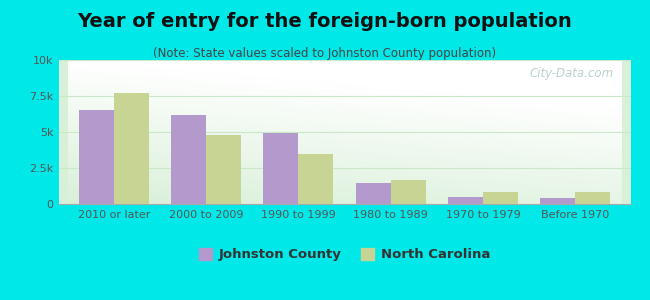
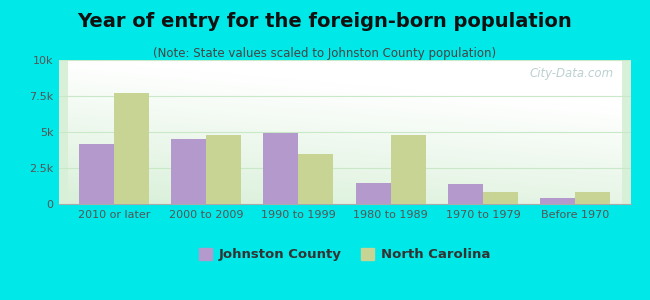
Johnston County/2010 or later: 6.5k -> 4.2k
Johnston County/2000 to 2009: 6.2k -> 4.5k
North Carolina/1980 to 1989: 1.7k -> 4.8k
Johnston County/1970 to 1979: 0.5k -> 1.4k
